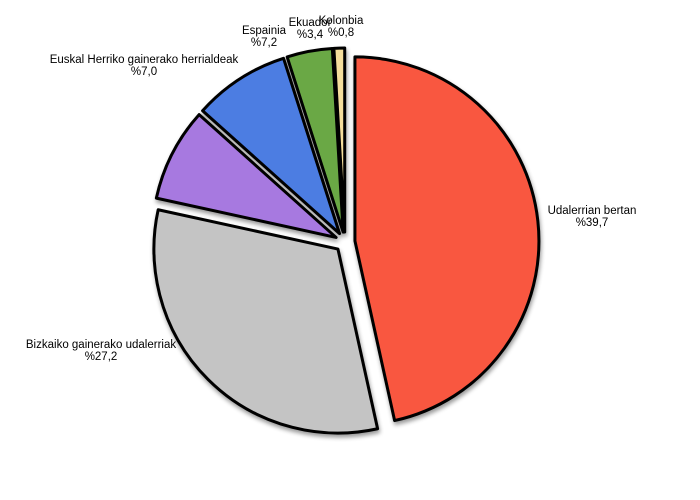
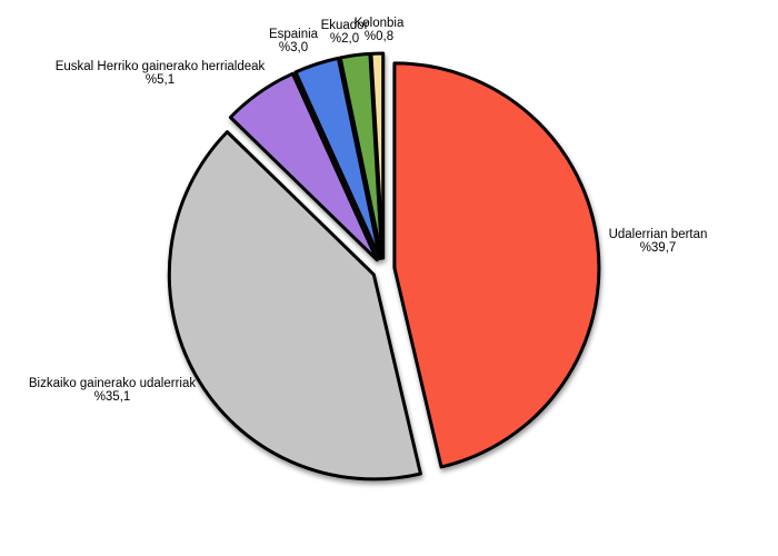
Bizkaiko gainerako udalerriak: 27,2 -> 35,1
Euskal Herriko gainerako herrialdeak: 7,0 -> 5,1
Espainia: 7,2 -> 3,0
Ekuador: 3,4 -> 2,0
